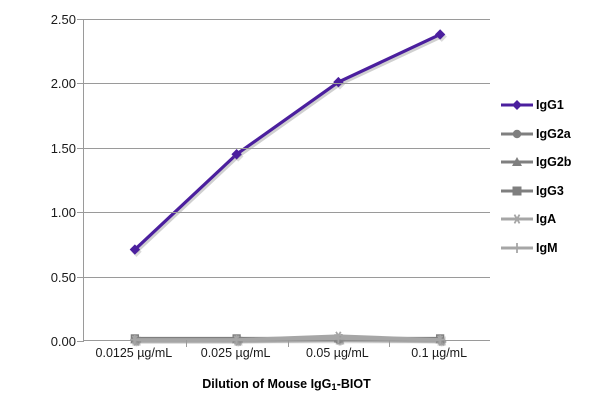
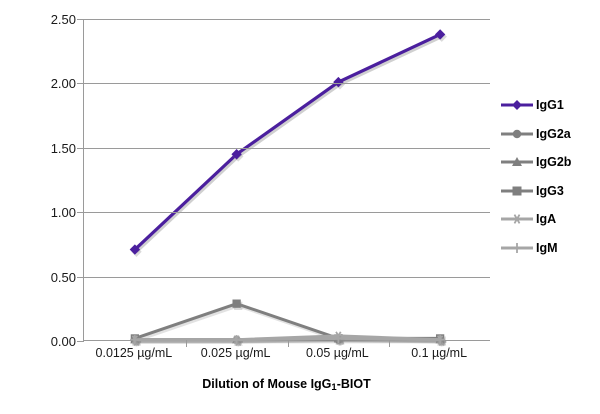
IgG3/0.025 µg/mL: 0.02 -> 0.29
